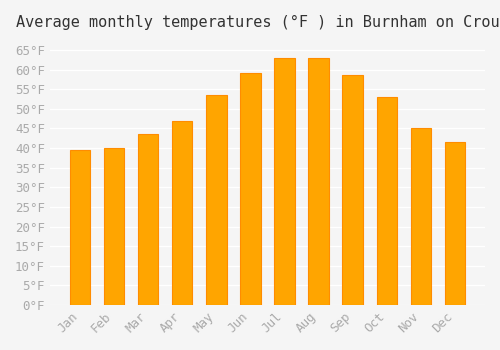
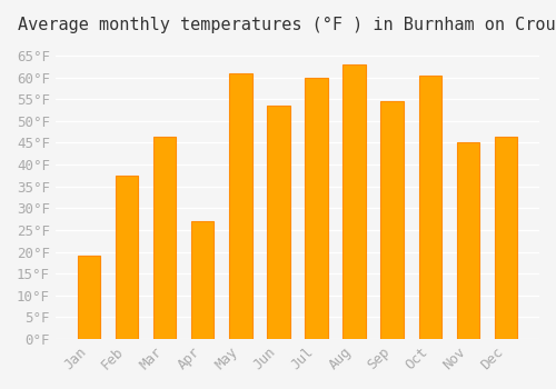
Jan: 39.5°F -> 19.0°F
Feb: 40.0°F -> 37.5°F
Mar: 43.5°F -> 46.5°F
Apr: 47.0°F -> 27.0°F
May: 53.5°F -> 61.0°F
Jun: 59.0°F -> 53.5°F
Jul: 63.0°F -> 60.0°F
Sep: 58.5°F -> 54.5°F
Oct: 53.0°F -> 60.5°F
Dec: 41.5°F -> 46.5°F
